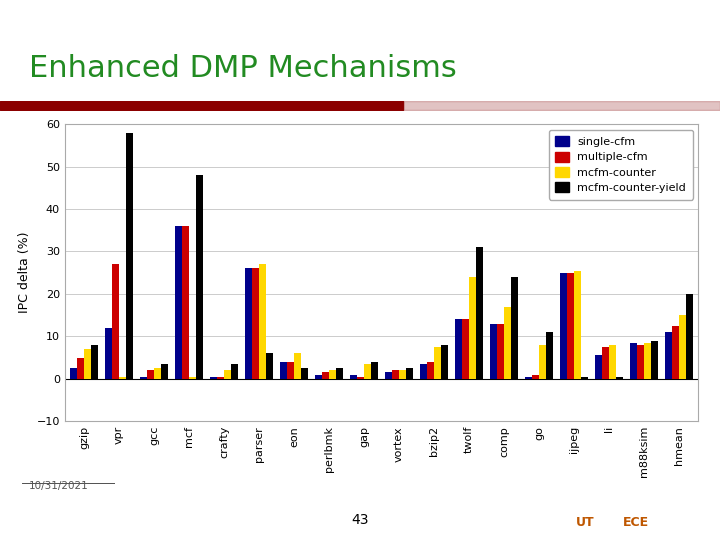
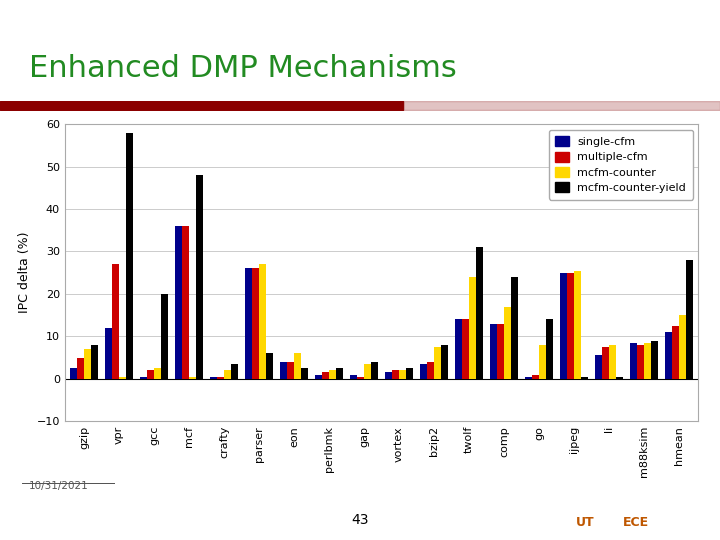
mcfm-counter-yield/gcc: 3.5 -> 20.0
mcfm-counter-yield/go: 11.0 -> 14.0
mcfm-counter-yield/hmean: 20.0 -> 28.0
